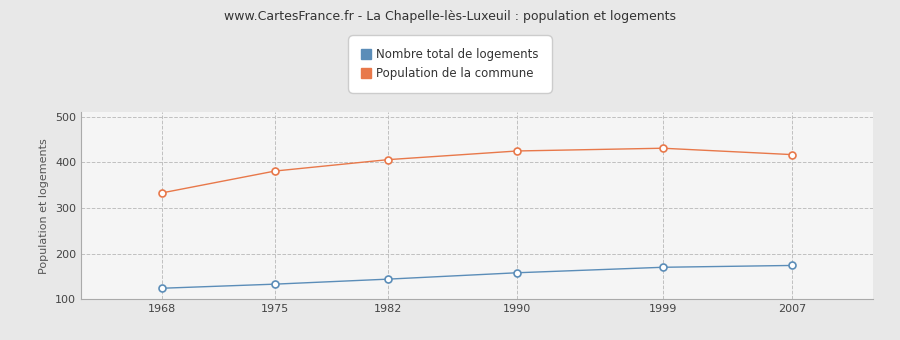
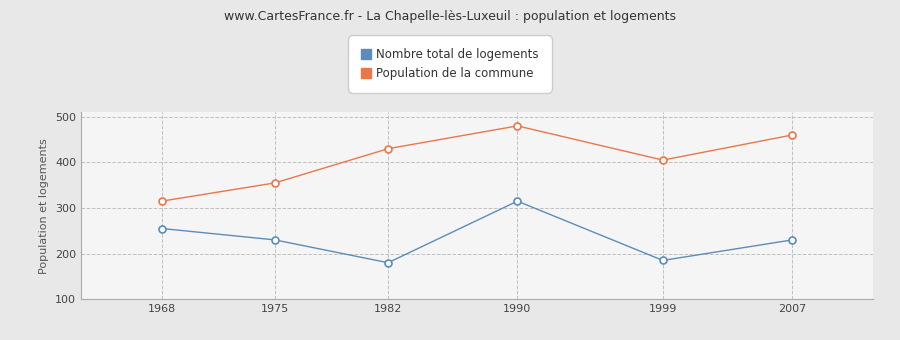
Population de la commune/1968: 333 -> 315
Nombre total de logements/1968: 124 -> 255
Population de la commune/1975: 381 -> 355
Nombre total de logements/1975: 133 -> 230
Population de la commune/1982: 406 -> 430
Nombre total de logements/1982: 144 -> 180
Population de la commune/1990: 425 -> 480
Nombre total de logements/1990: 158 -> 315
Population de la commune/1999: 431 -> 405
Nombre total de logements/1999: 170 -> 185
Population de la commune/2007: 417 -> 460
Nombre total de logements/2007: 174 -> 230
